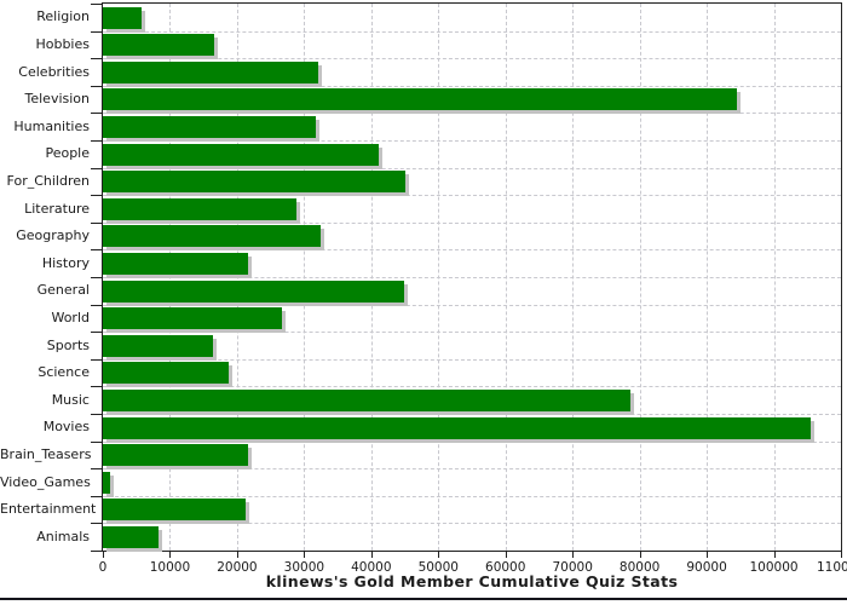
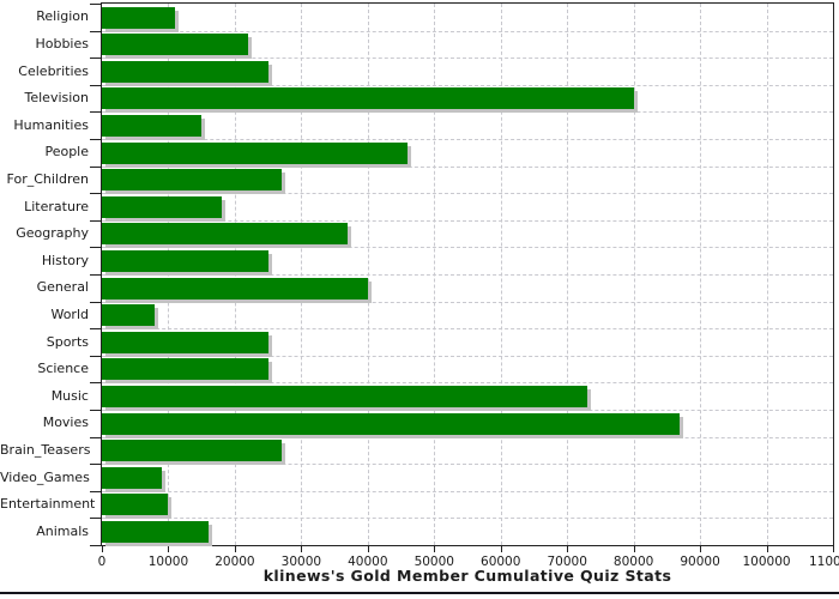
Religion: 6000 -> 11000
Hobbies: 17000 -> 22000
Celebrities: 32000 -> 25000
Television: 94000 -> 80000
Humanities: 32000 -> 15000
People: 41000 -> 46000
For_Children: 45000 -> 27000
Literature: 29000 -> 18000
Geography: 32000 -> 37000
History: 22000 -> 25000
General: 45000 -> 40000
World: 27000 -> 8000
Sports: 16000 -> 25000
Science: 19000 -> 25000
Music: 79000 -> 73000
Movies: 106000 -> 87000
Brain_Teasers: 22000 -> 27000
Video_Games: 1000 -> 9000
Entertainment: 21000 -> 10000
Animals: 8000 -> 16000
